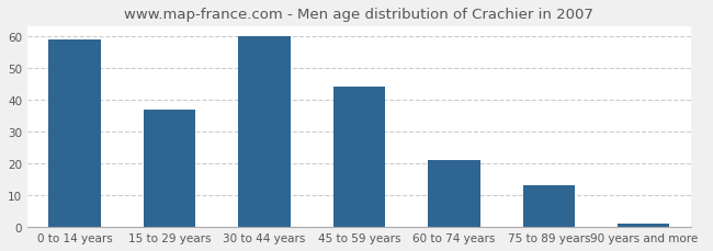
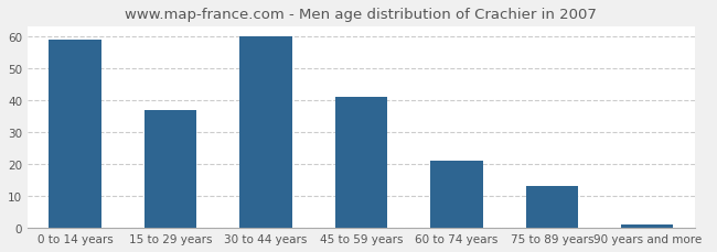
45 to 59 years: 44 -> 41
